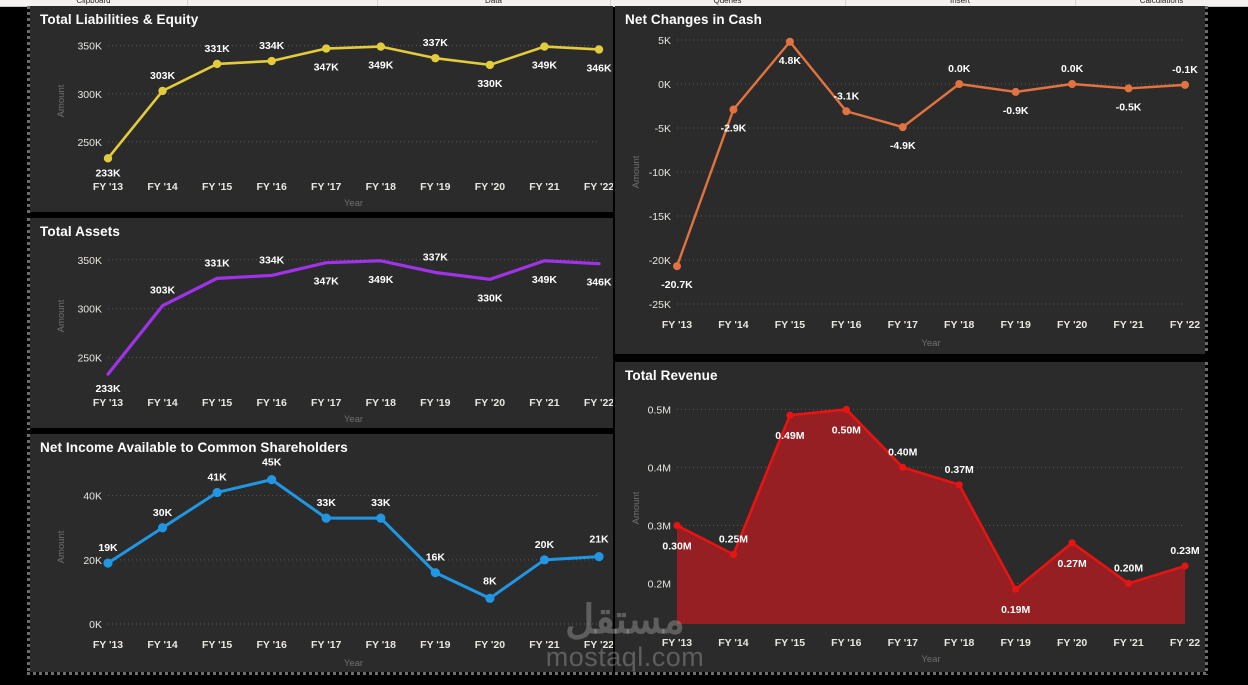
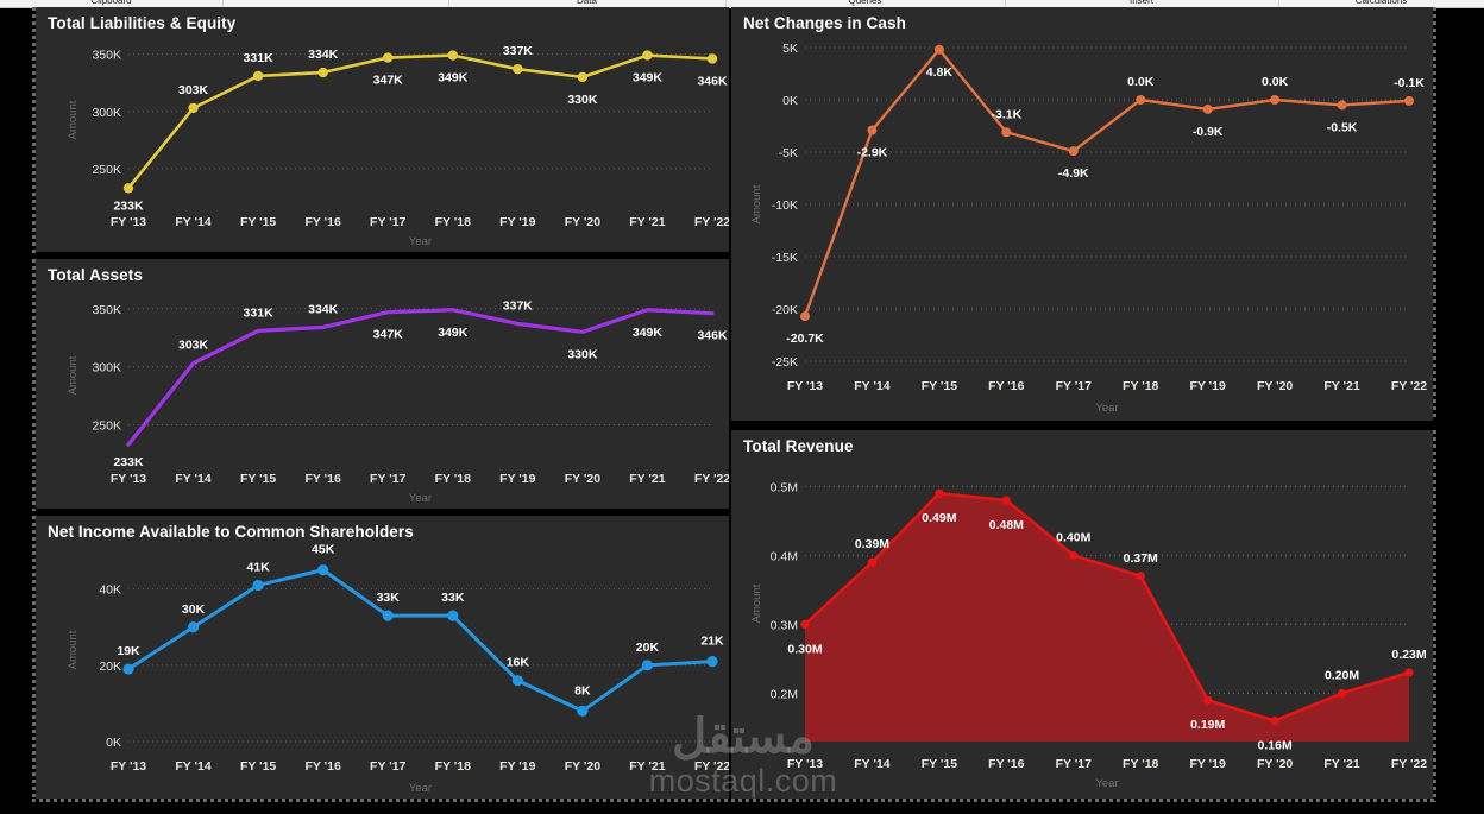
Total Revenue/FY '14: 0.25M -> 0.39M
Total Revenue/FY '16: 0.50M -> 0.48M
Total Revenue/FY '20: 0.27M -> 0.16M
